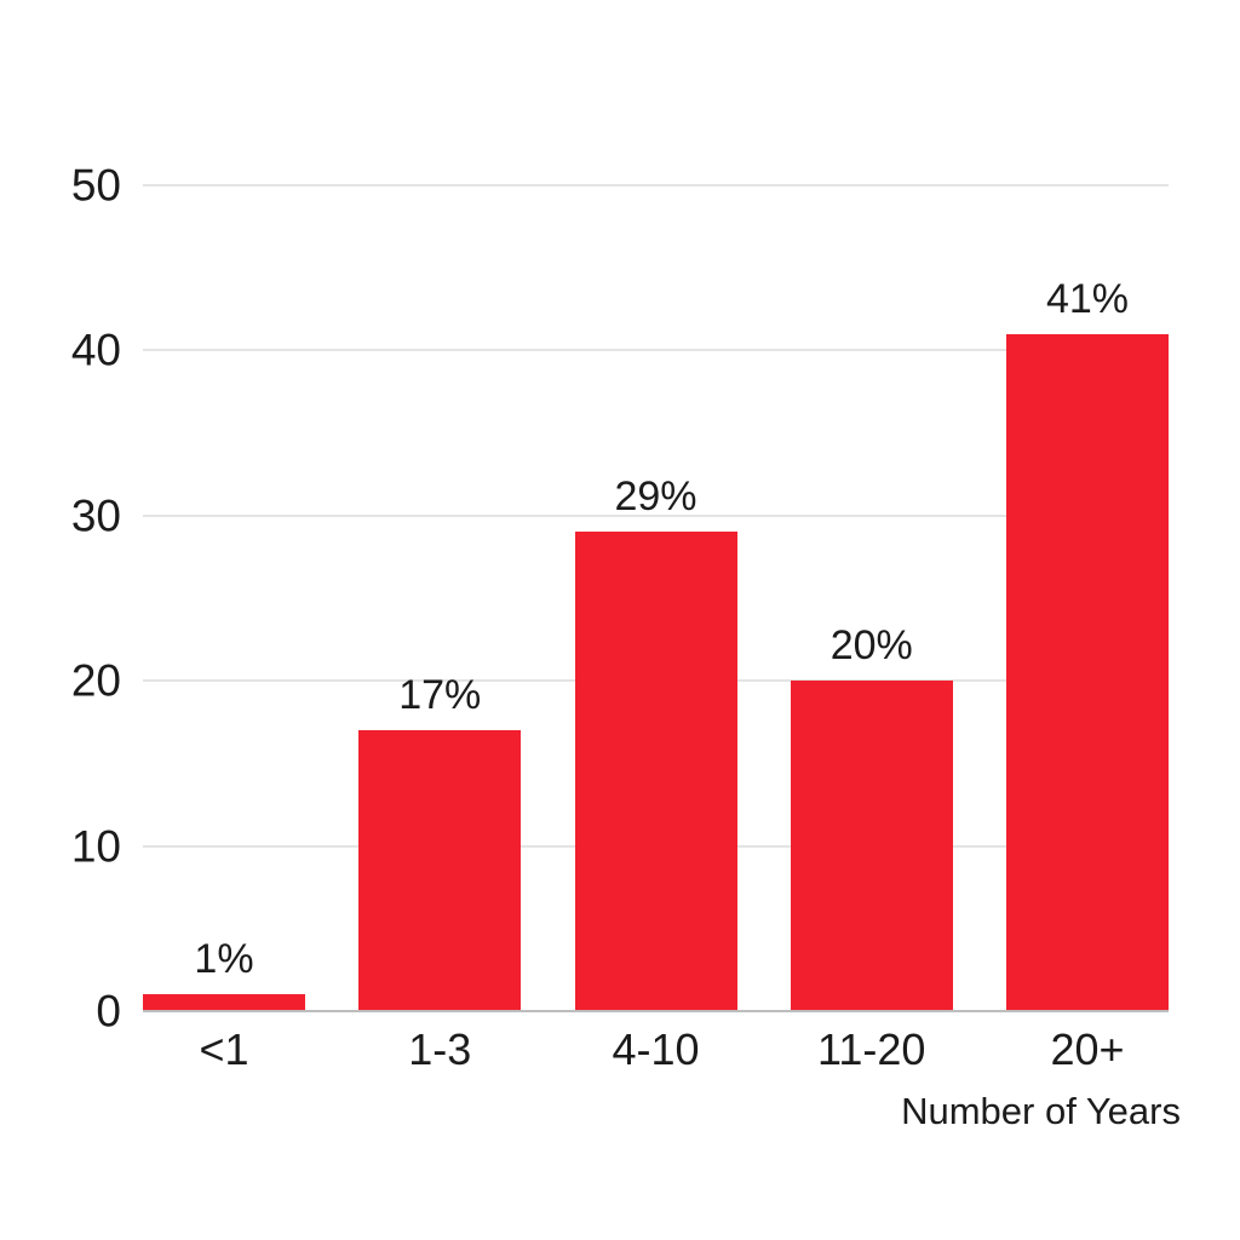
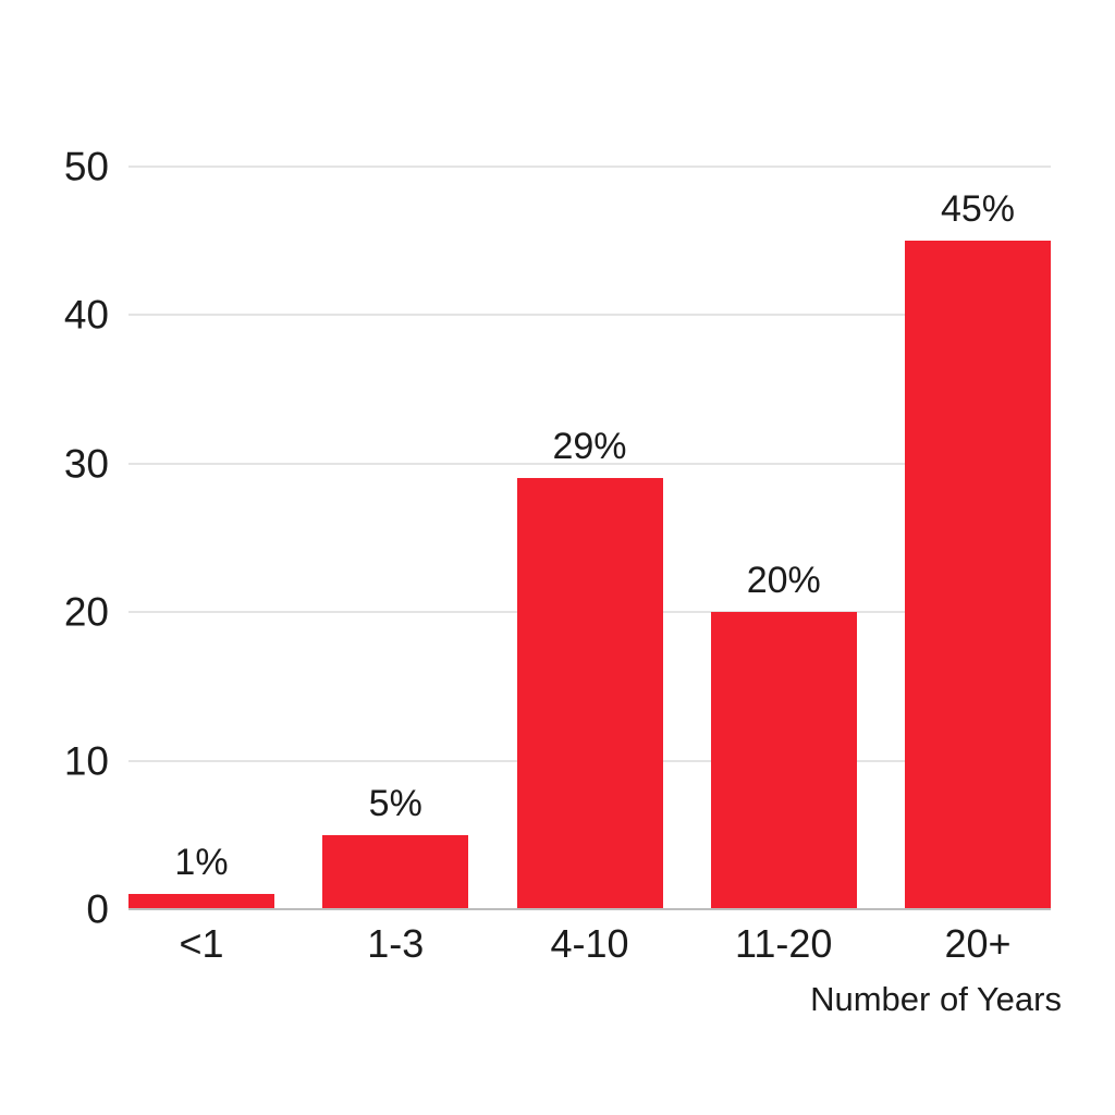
1-3: 17% -> 5%
20+: 41% -> 45%
